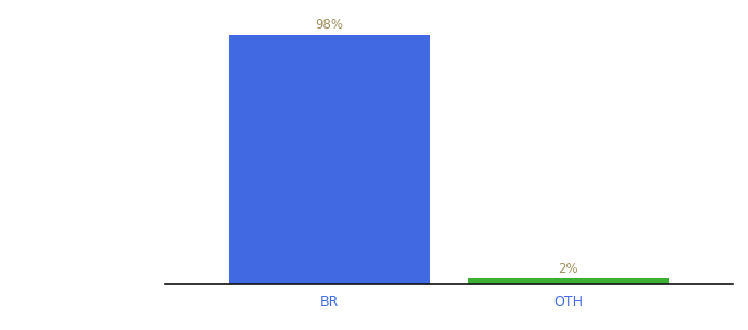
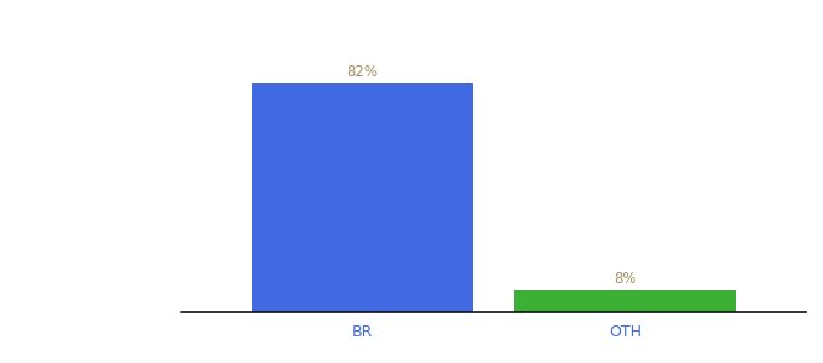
BR: 98% -> 82%
OTH: 2% -> 8%
